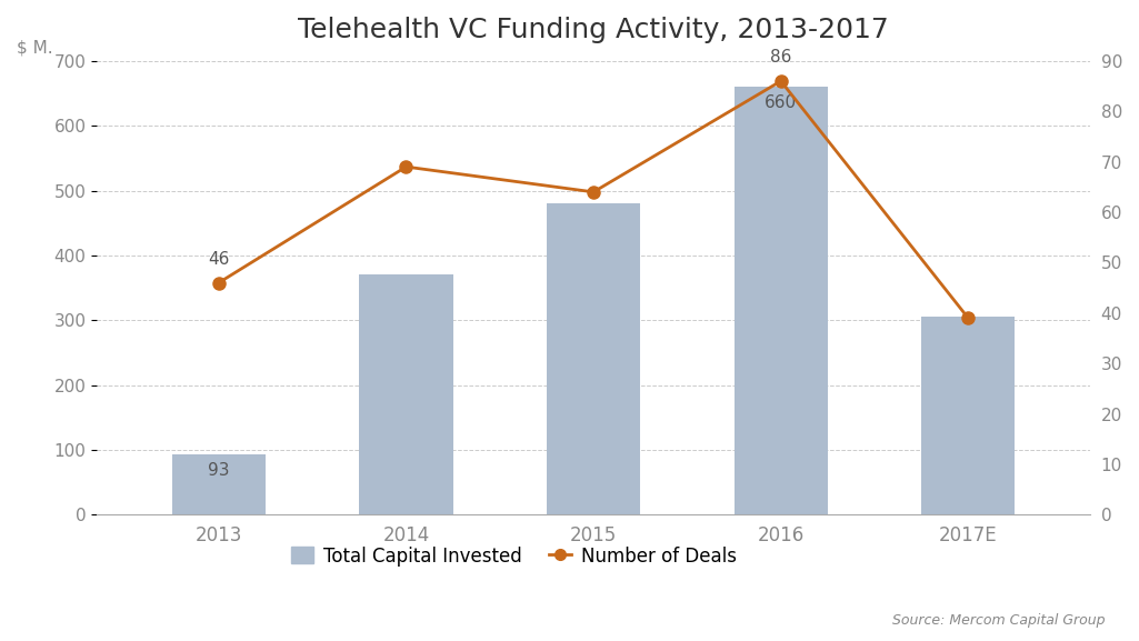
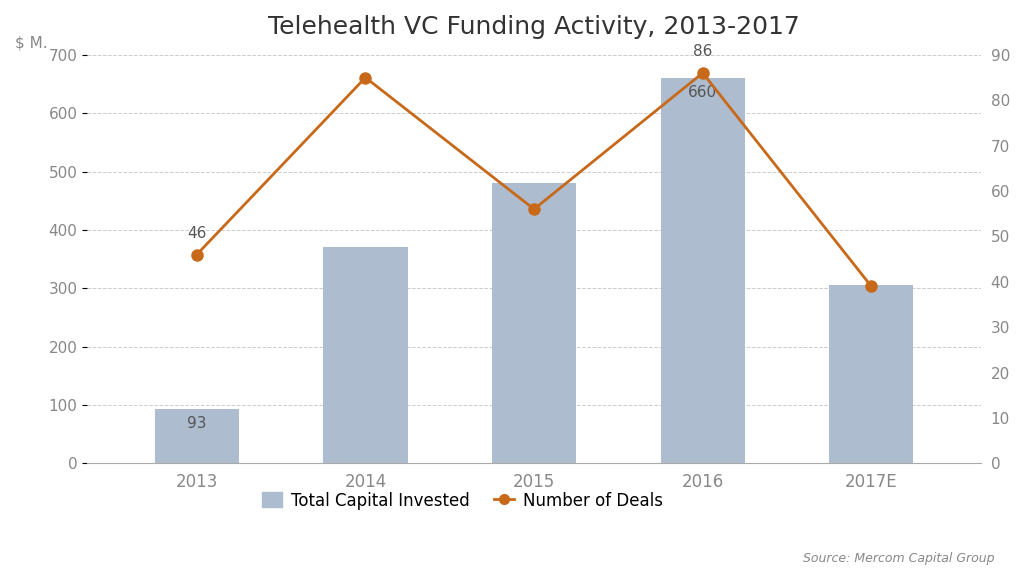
Number of Deals/2014: 69 -> 85
Number of Deals/2015: 64 -> 56
